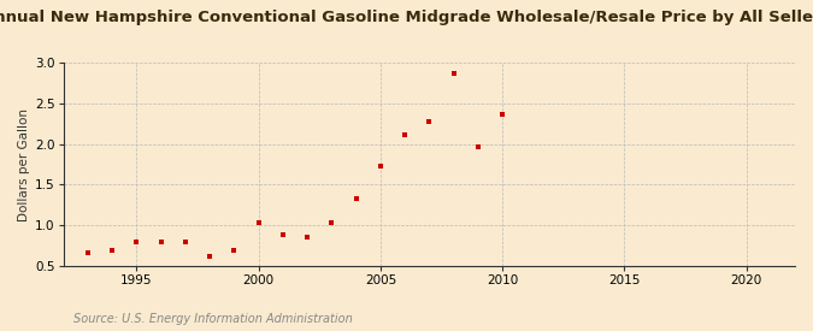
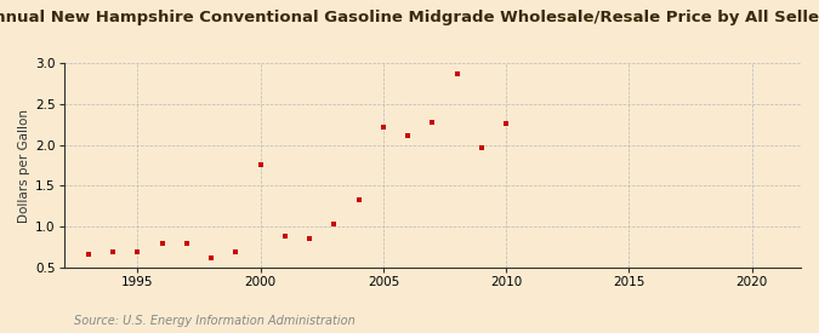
1995: 0.80 -> 0.70
2000: 1.03 -> 1.76
2005: 1.73 -> 2.22
2010: 2.37 -> 2.26
